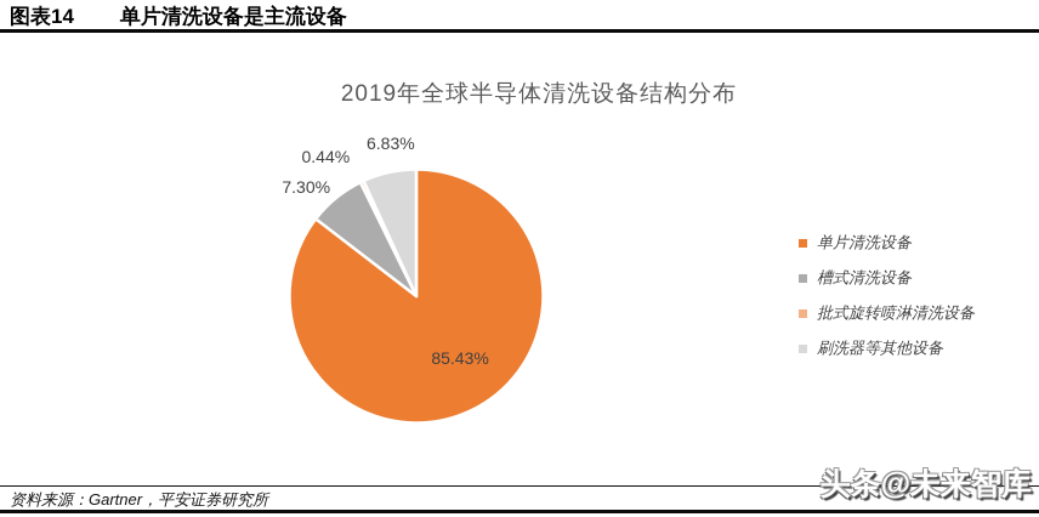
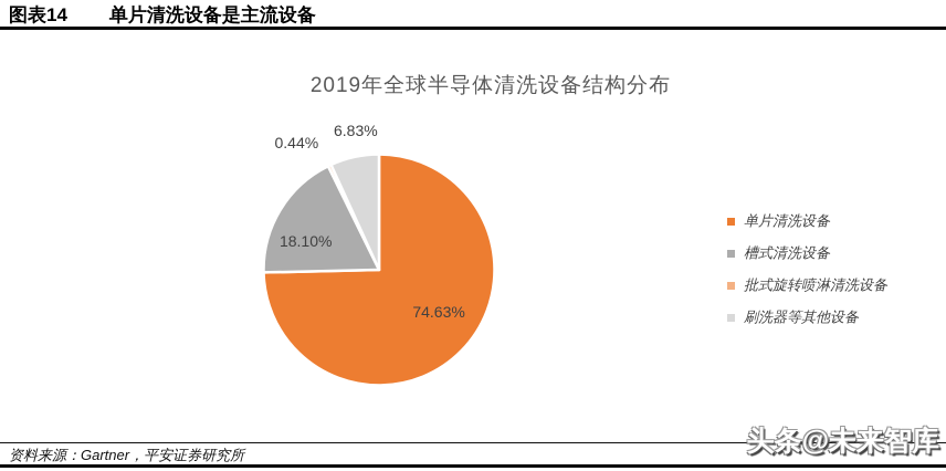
单片清洗设备: 85.43% -> 74.63%
槽式清洗设备: 7.30% -> 18.10%
